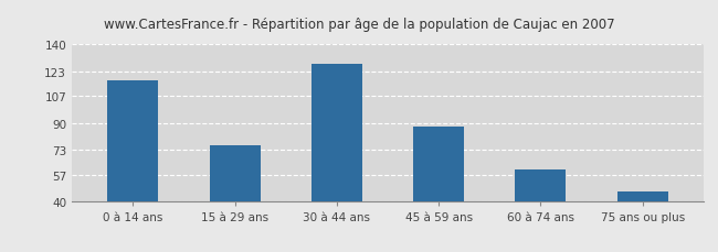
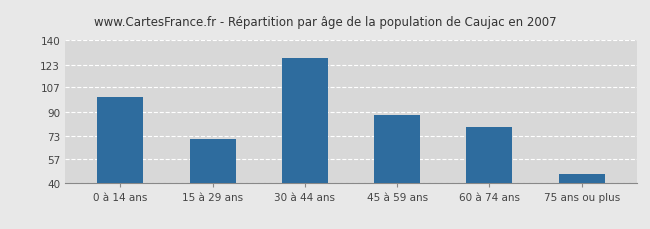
0 à 14 ans: 117 -> 100
15 à 29 ans: 76 -> 71
60 à 74 ans: 60 -> 79
